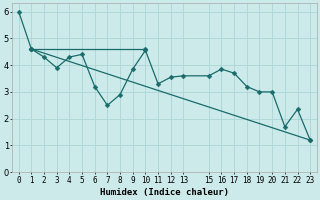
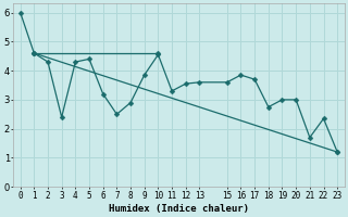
3: 3.90 -> 2.40
18: 3.20 -> 2.75
